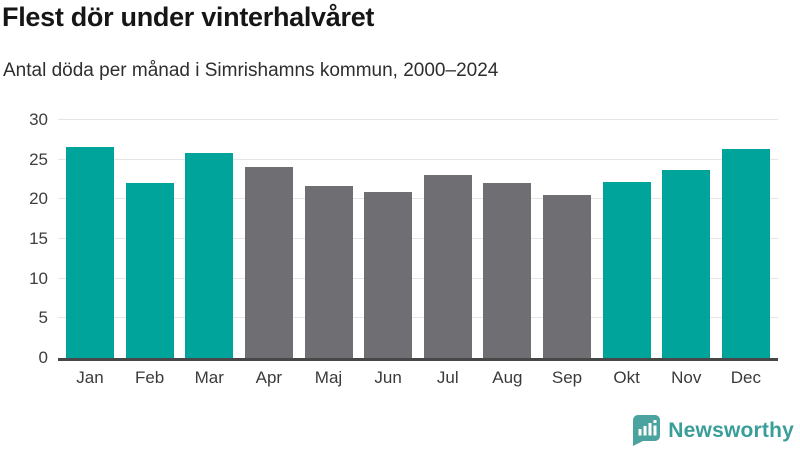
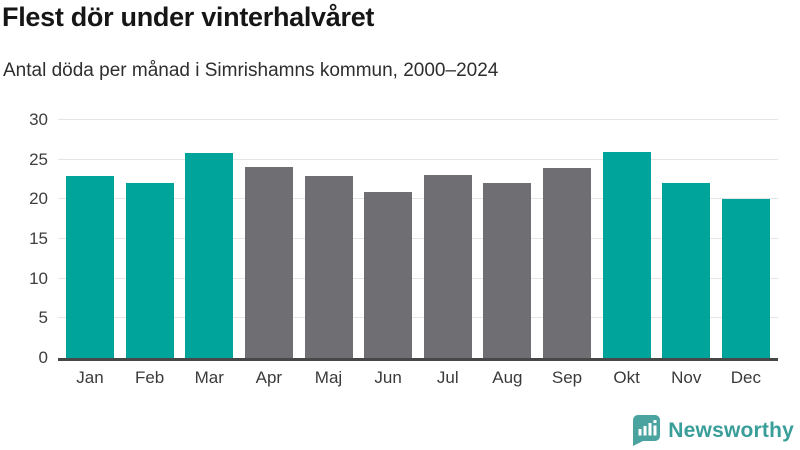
Jan: 27 -> 23
Maj: 22 -> 23
Sep: 20 -> 24
Okt: 22 -> 26
Nov: 24 -> 22
Dec: 26 -> 20
